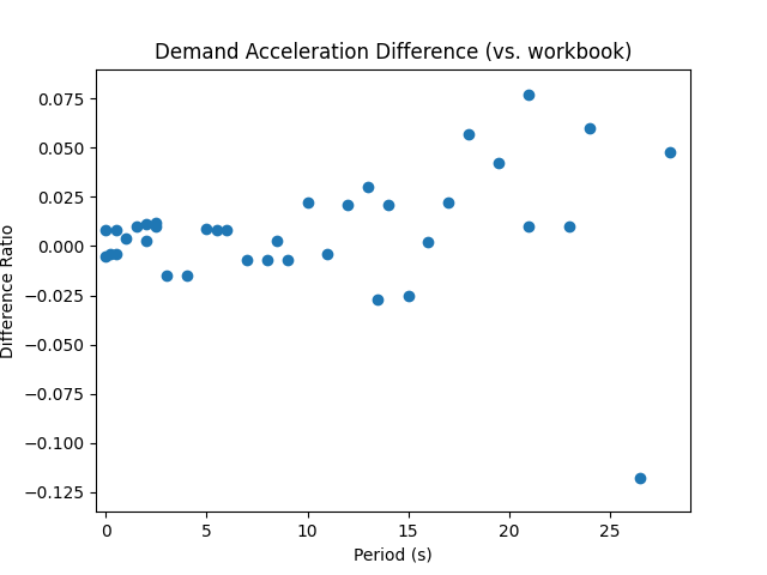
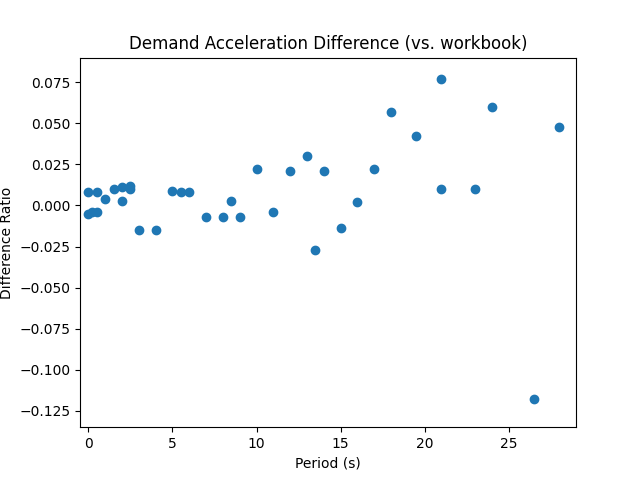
15: -0.025 -> -0.014
